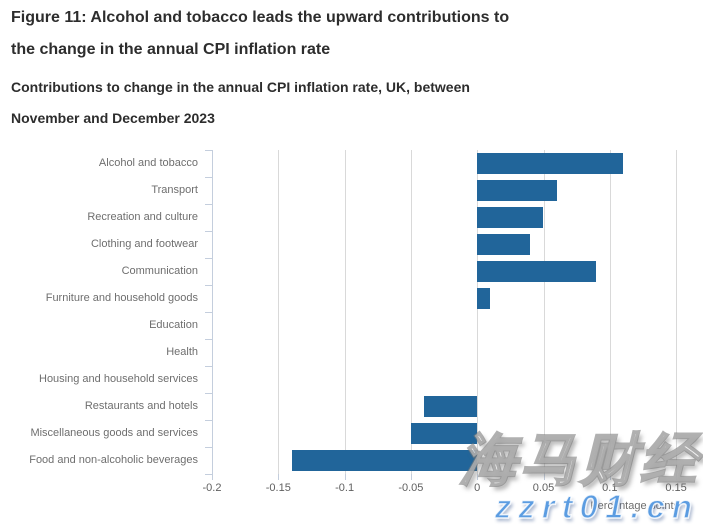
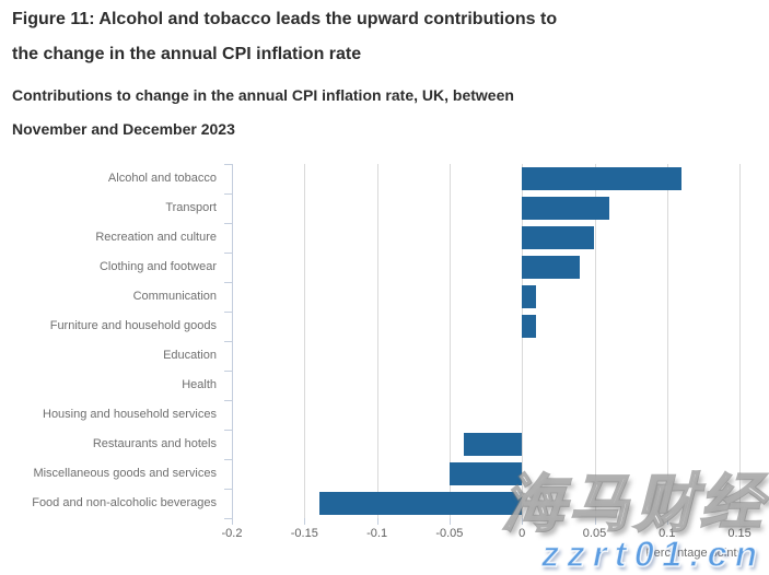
Communication: 0.09 -> 0.01
